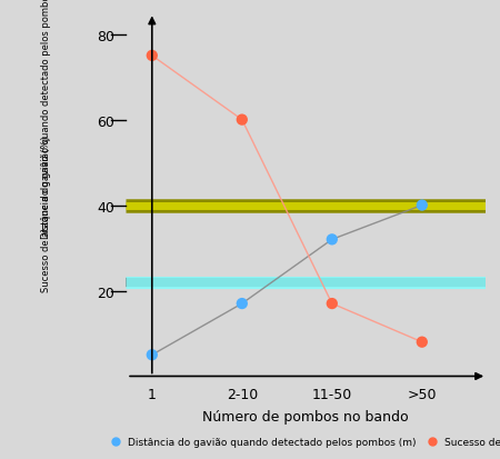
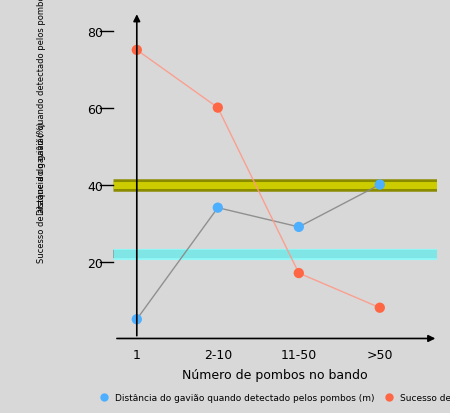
Distância do gavião quando detectado pelos pombos (m)/2-10: 17 -> 34
Distância do gavião quando detectado pelos pombos (m)/11-50: 32 -> 29
